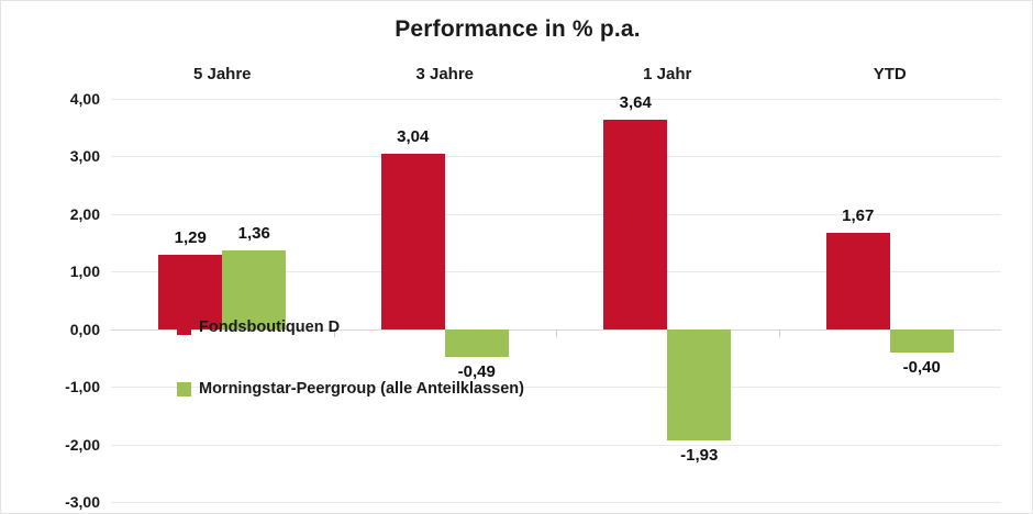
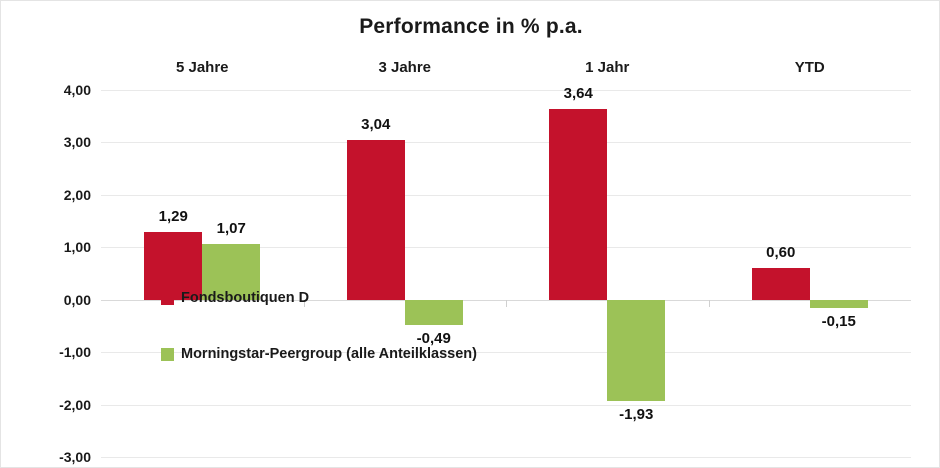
Morningstar-Peergroup (alle Anteilklassen)/5 Jahre: 1,36 -> 1,07
Fondsboutiquen D/YTD: 1,67 -> 0,60
Morningstar-Peergroup (alle Anteilklassen)/YTD: -0,40 -> -0,15
